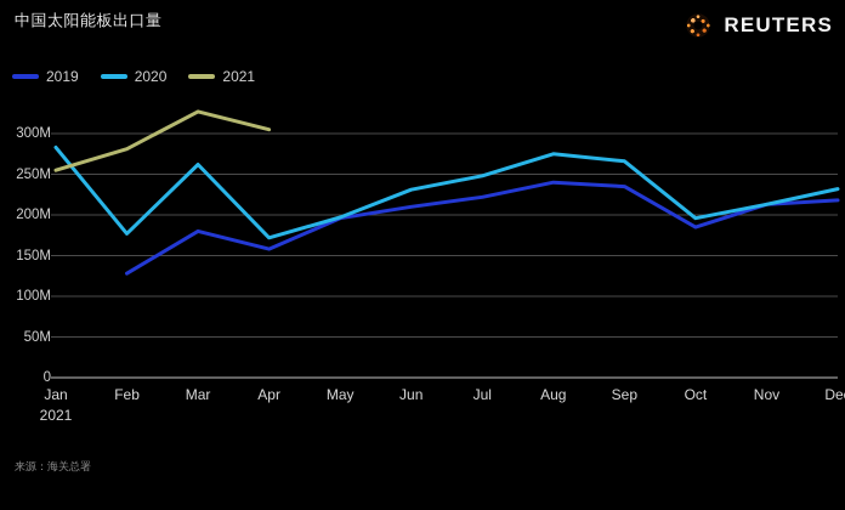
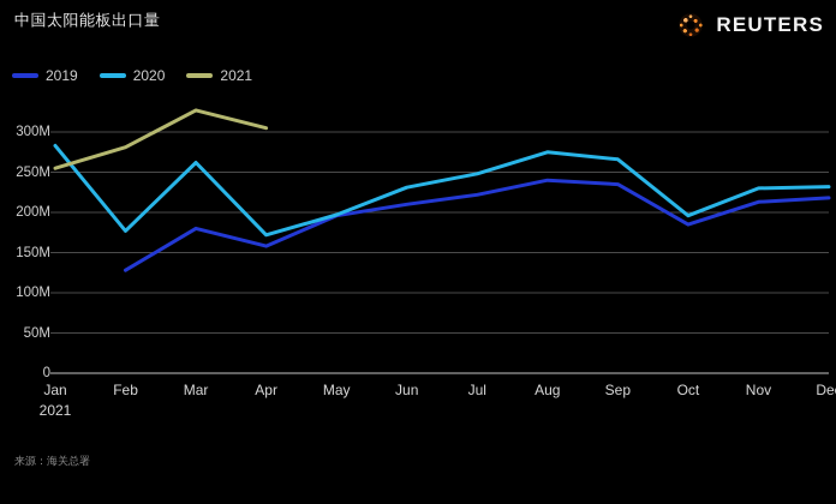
2020/Nov: 210M -> 230M
